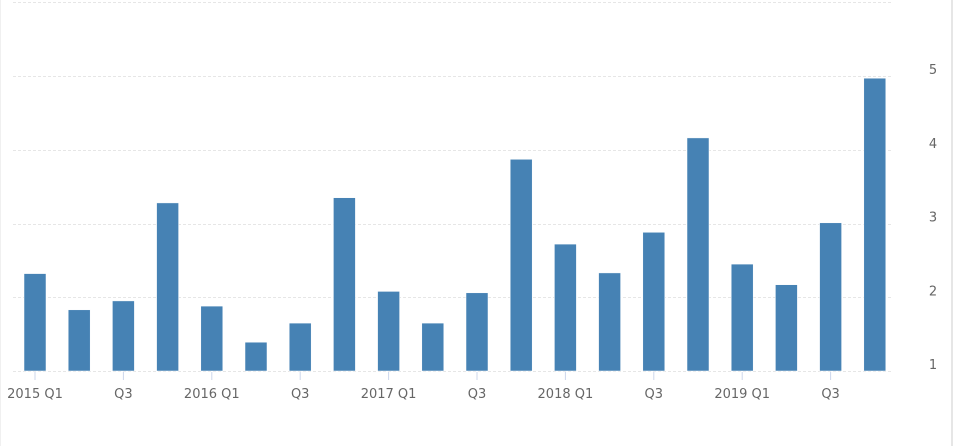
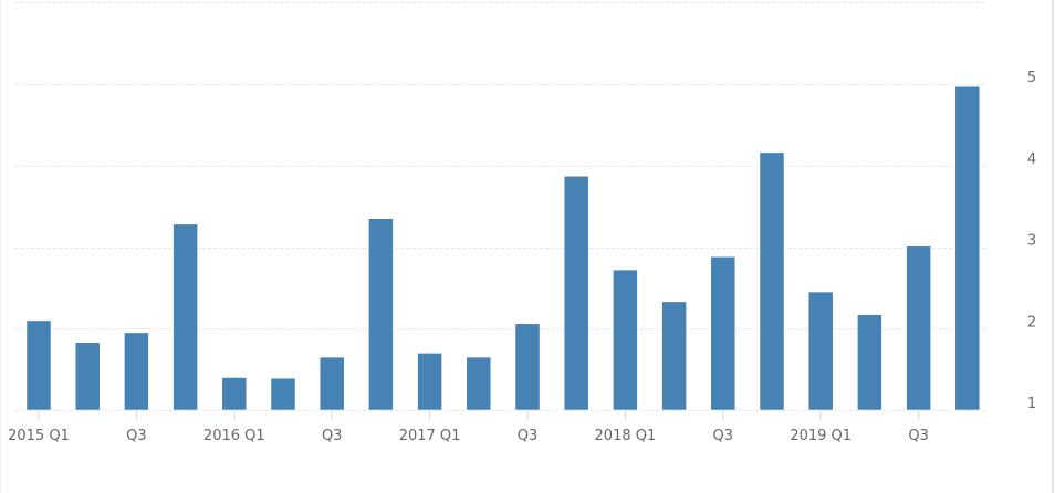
2015 Q1: 2.3 -> 2.1
2016 Q1: 1.9 -> 1.4
2017 Q1: 2.1 -> 1.7
